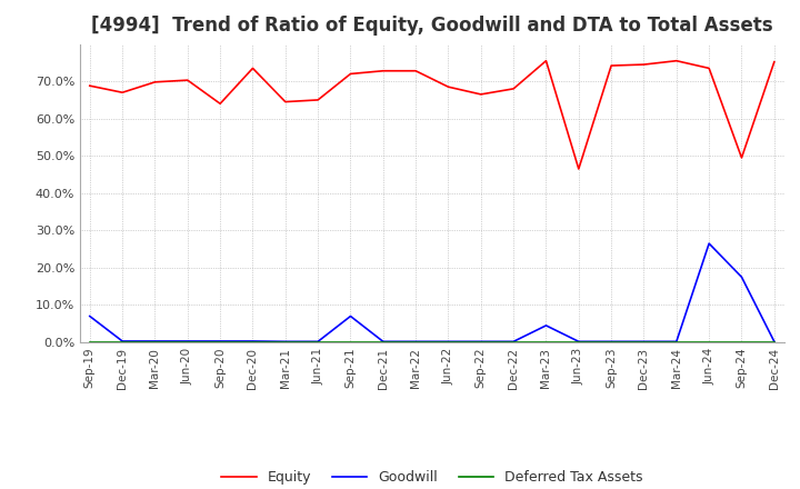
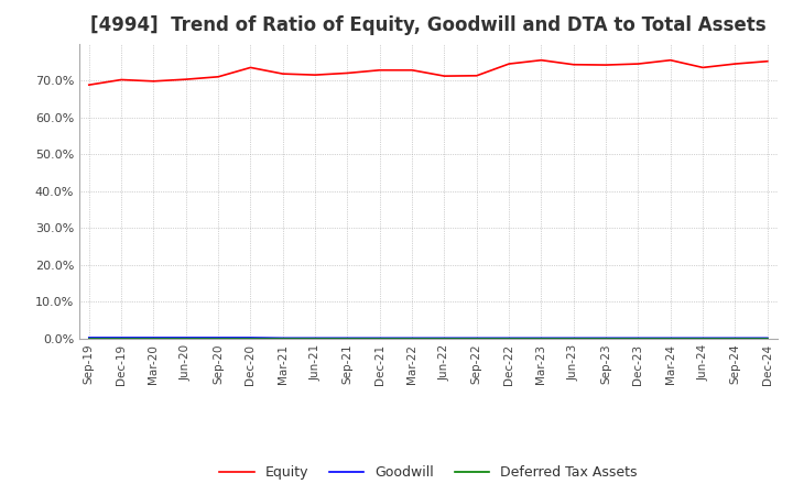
Goodwill/Sep-19: 7.0% -> 0.3%
Equity/Dec-19: 67.0% -> 70.2%
Equity/Sep-20: 64.0% -> 71.0%
Equity/Mar-21: 64.5% -> 71.8%
Equity/Jun-21: 65.0% -> 71.5%
Goodwill/Sep-21: 7.0% -> 0.2%
Equity/Jun-22: 68.5% -> 71.2%
Equity/Sep-22: 66.5% -> 71.3%
Equity/Dec-22: 68.0% -> 74.5%
Goodwill/Mar-23: 4.5% -> 0.2%
Equity/Jun-23: 46.5% -> 74.3%
Goodwill/Jun-24: 26.5% -> 0.2%
Equity/Sep-24: 49.5% -> 74.5%
Goodwill/Sep-24: 17.5% -> 0.2%
